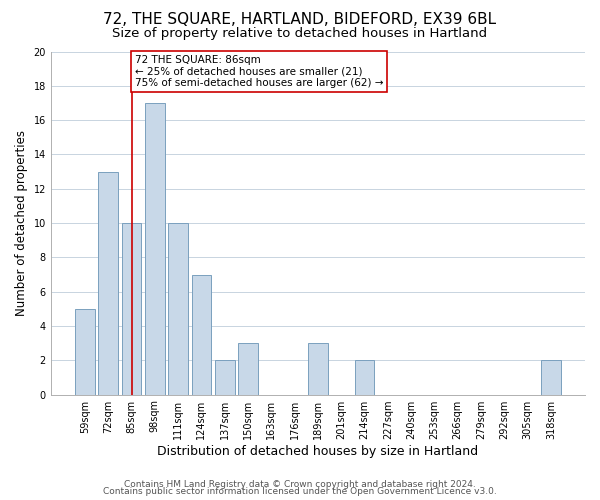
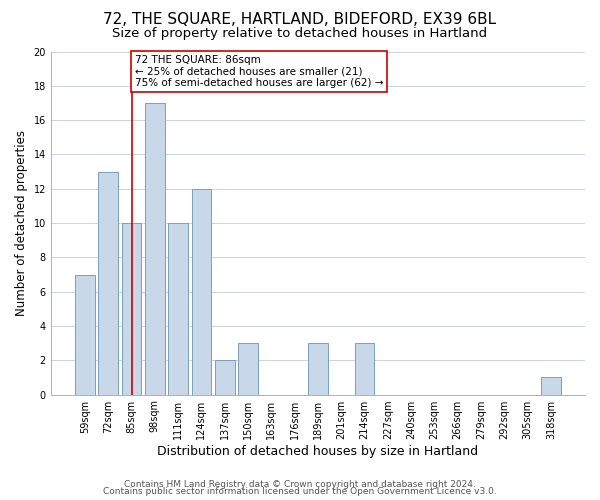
59sqm: 5 -> 7
124sqm: 7 -> 12
214sqm: 2 -> 3
318sqm: 2 -> 1
